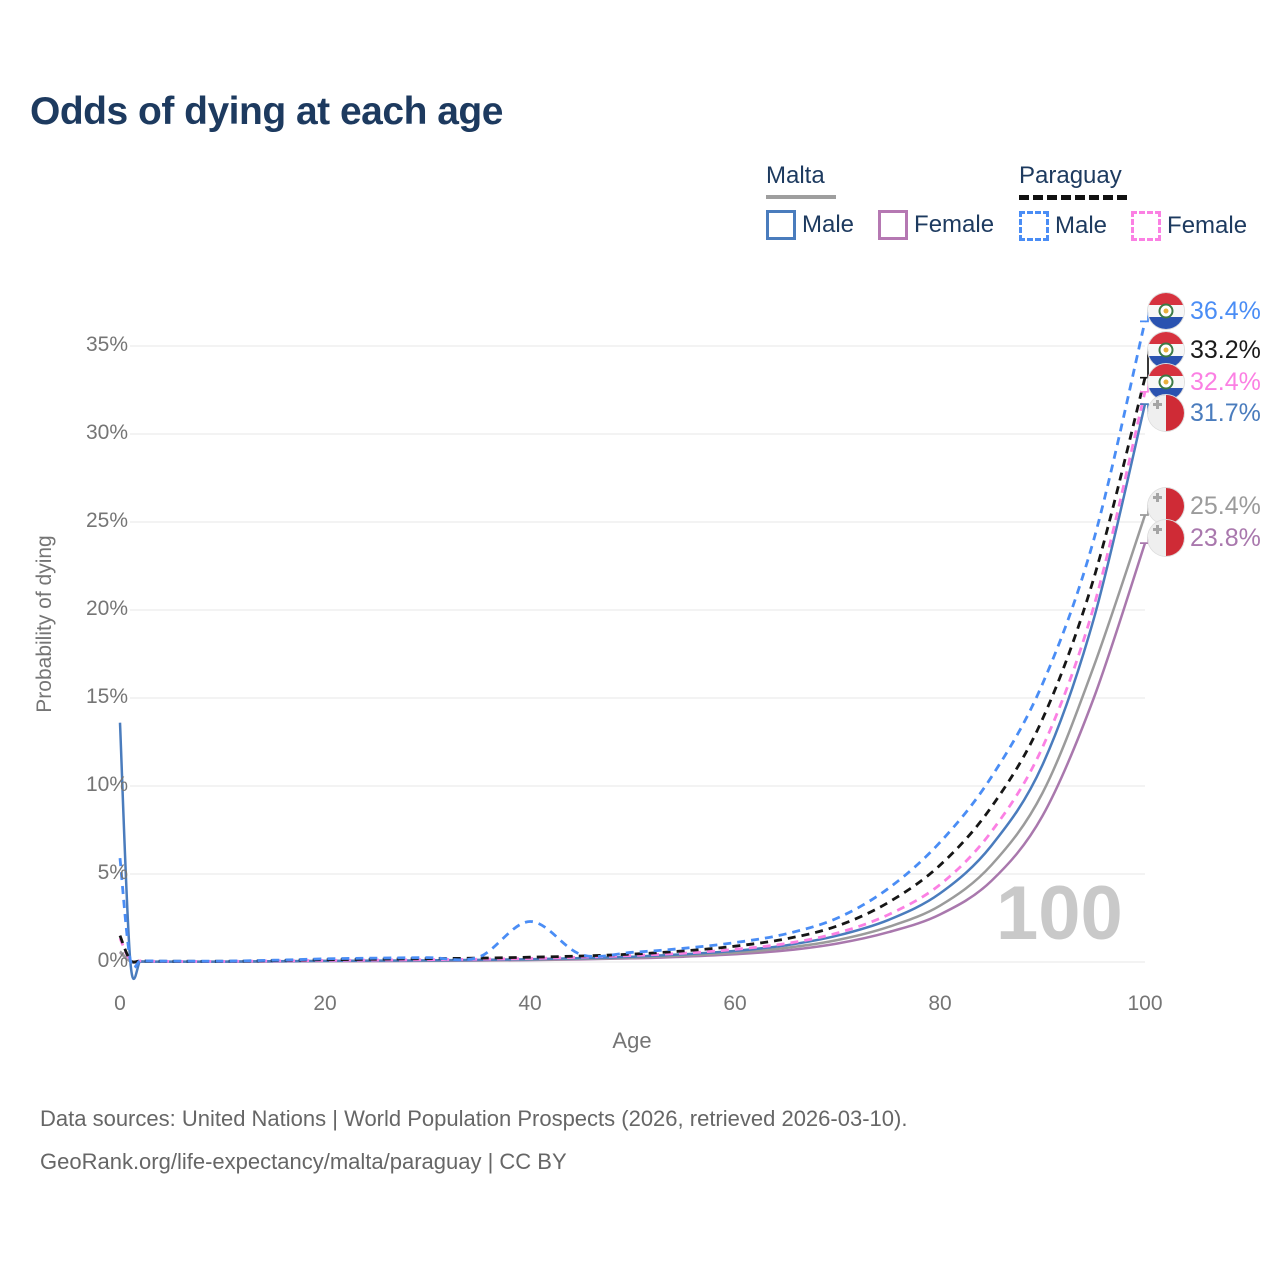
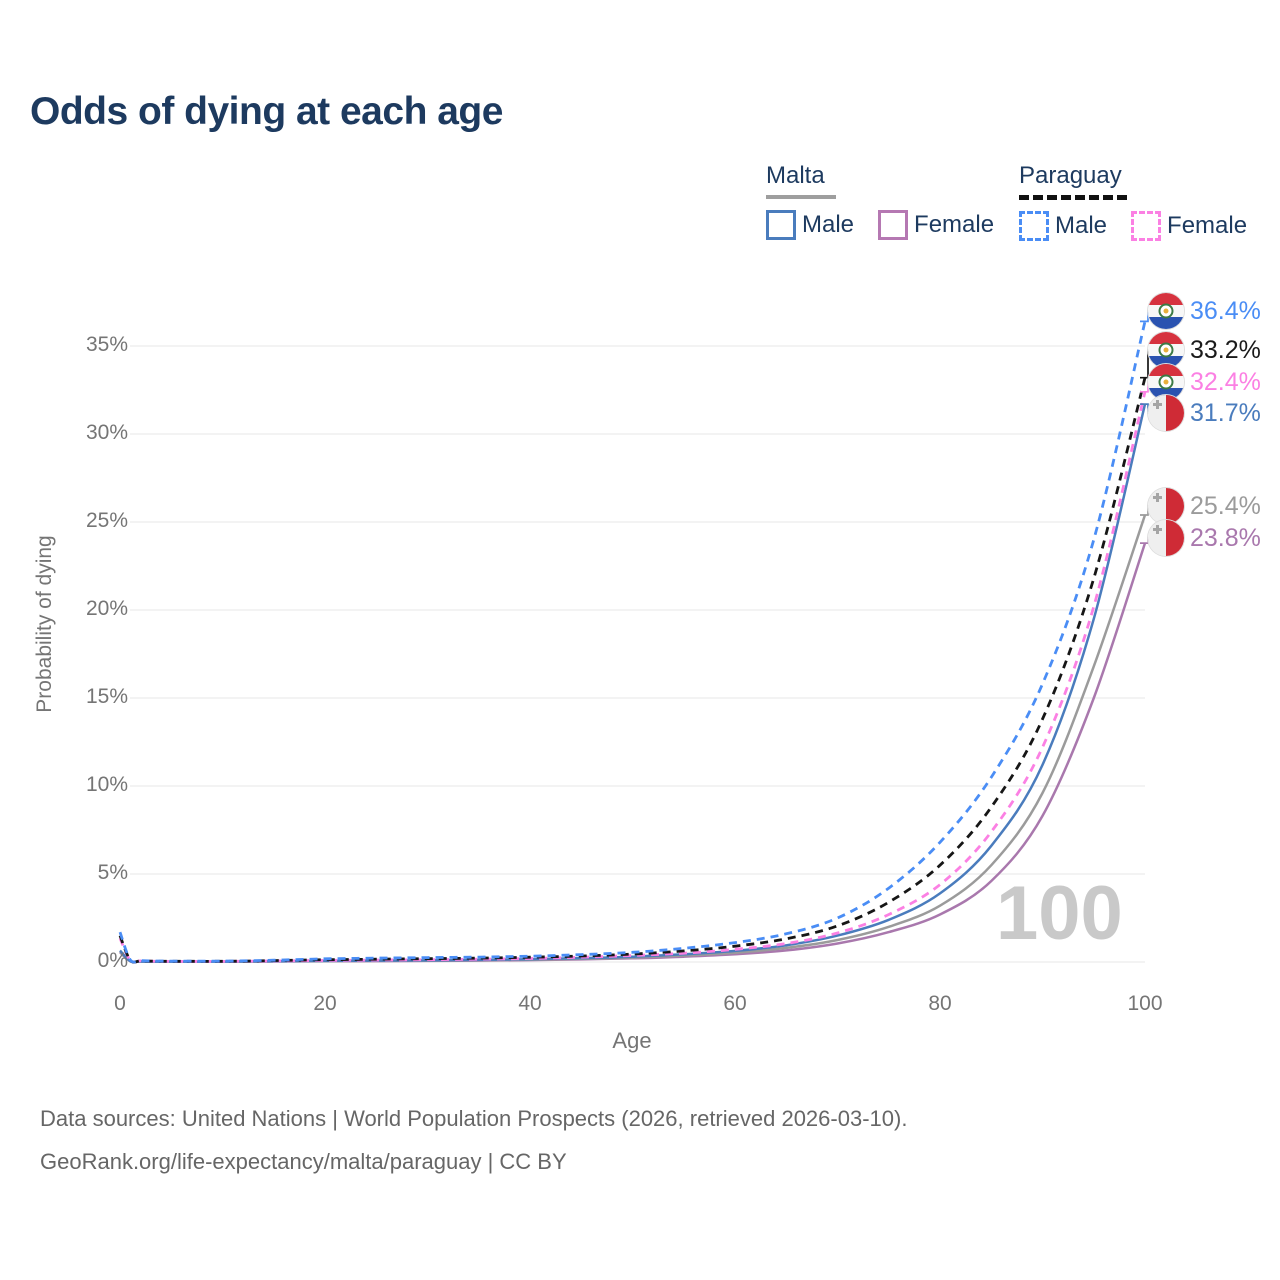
Paraguay Male/0: 5.9% -> 1.7%
Malta Male/0: 13.6% -> 0.7%
Paraguay Male/40: 2.3% -> 0.3%
